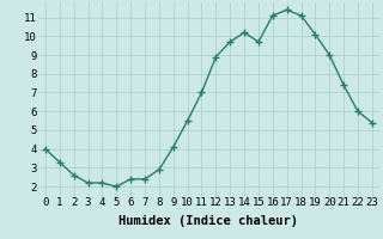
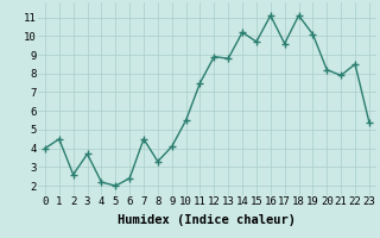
1: 3.3 -> 4.5
3: 2.2 -> 3.7
7: 2.4 -> 4.5
8: 2.9 -> 3.3
11: 7.0 -> 7.5
13: 9.7 -> 8.8
17: 11.4 -> 9.6
20: 9.0 -> 8.2
21: 7.4 -> 7.9
22: 6.0 -> 8.5
